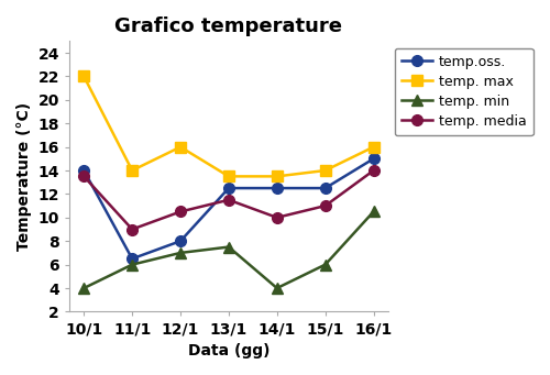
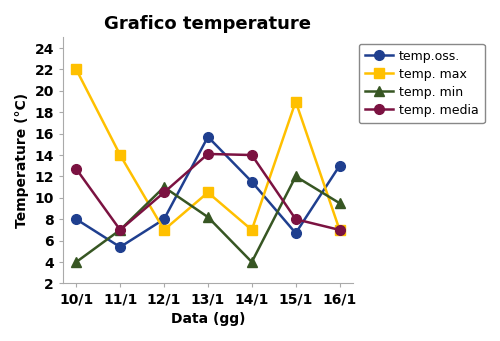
temp.oss./10/1: 14.0 -> 8.0
temp. media/10/1: 13.5 -> 12.7
temp.oss./11/1: 6.5 -> 5.4
temp. min/11/1: 6.0 -> 7.0
temp. media/11/1: 9.0 -> 7.0
temp. max/12/1: 16.0 -> 7.0
temp. min/12/1: 7.0 -> 11.0
temp.oss./13/1: 12.5 -> 15.7
temp. max/13/1: 13.5 -> 10.5
temp. min/13/1: 7.5 -> 8.2
temp. media/13/1: 11.5 -> 14.1
temp.oss./14/1: 12.5 -> 11.5
temp. max/14/1: 13.5 -> 7.0
temp. media/14/1: 10.0 -> 14.0
temp.oss./15/1: 12.5 -> 6.7
temp. max/15/1: 14.0 -> 19.0
temp. min/15/1: 6.0 -> 12.0
temp. media/15/1: 11.0 -> 8.0
temp.oss./16/1: 15.0 -> 13.0
temp. max/16/1: 16.0 -> 7.0
temp. min/16/1: 10.5 -> 9.5
temp. media/16/1: 14.0 -> 7.0
